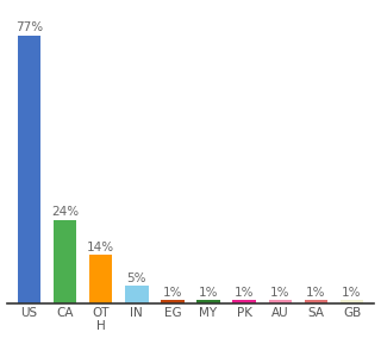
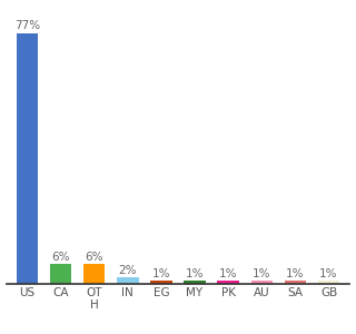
CA: 24% -> 6%
OT H: 14% -> 6%
IN: 5% -> 2%
